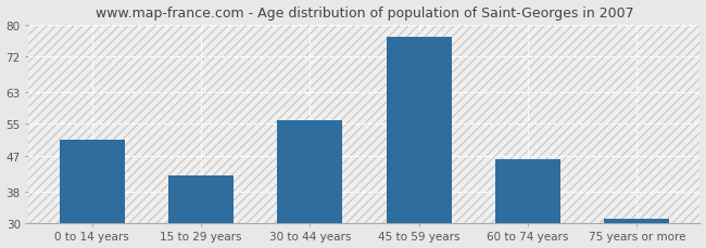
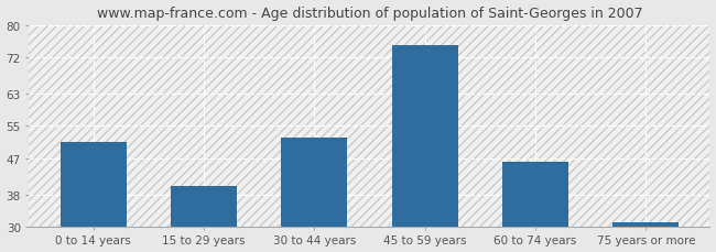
15 to 29 years: 42 -> 40
30 to 44 years: 56 -> 52
45 to 59 years: 77 -> 75
